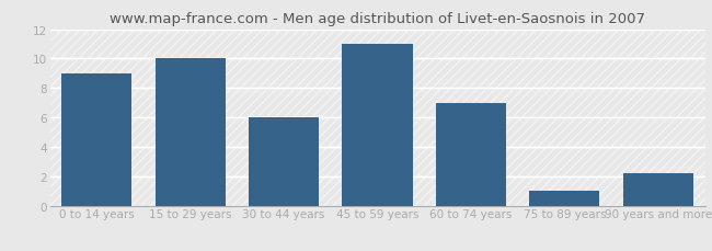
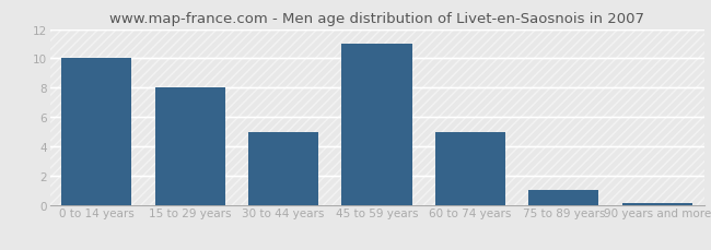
0 to 14 years: 9.0 -> 10.0
15 to 29 years: 10.0 -> 8.0
30 to 44 years: 6.0 -> 5.0
60 to 74 years: 7.0 -> 5.0
90 years and more: 2.2 -> 0.1
